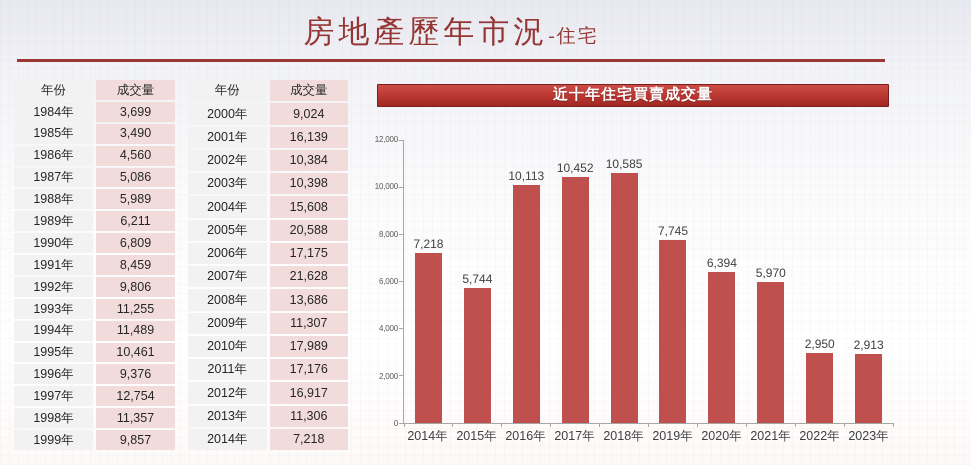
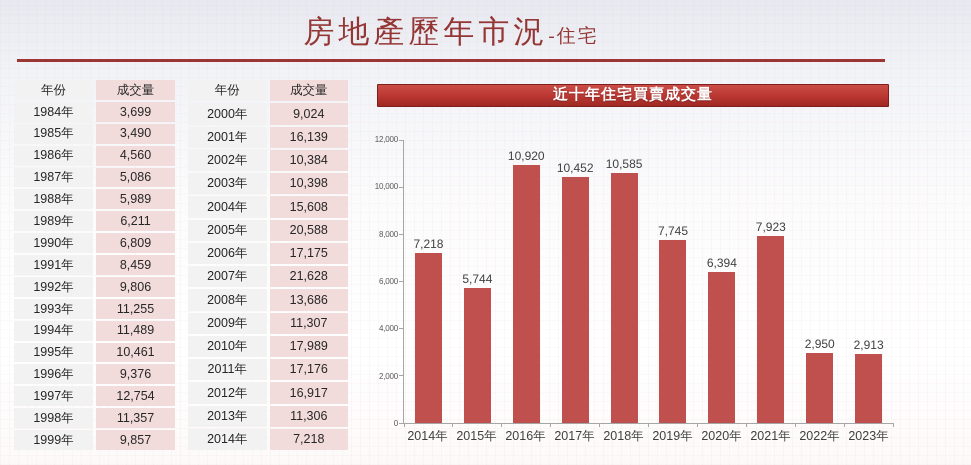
2016年: 10,113 -> 10,920
2021年: 5,970 -> 7,923
